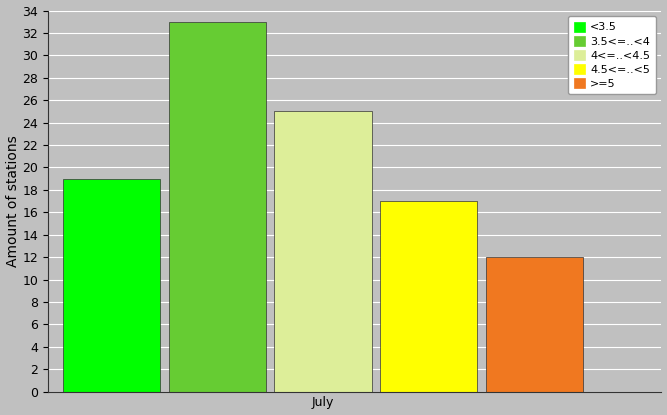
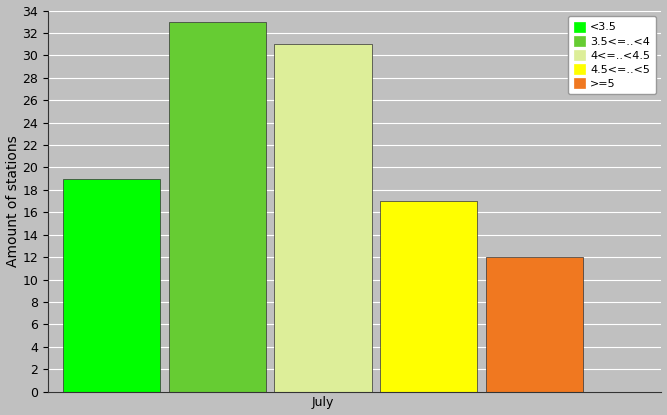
July: 25 -> 31
